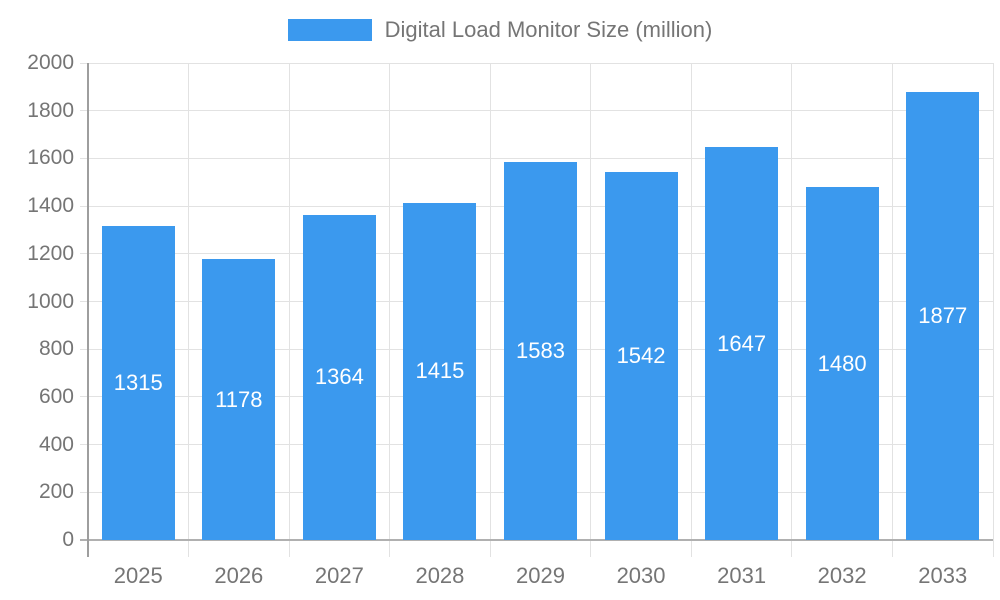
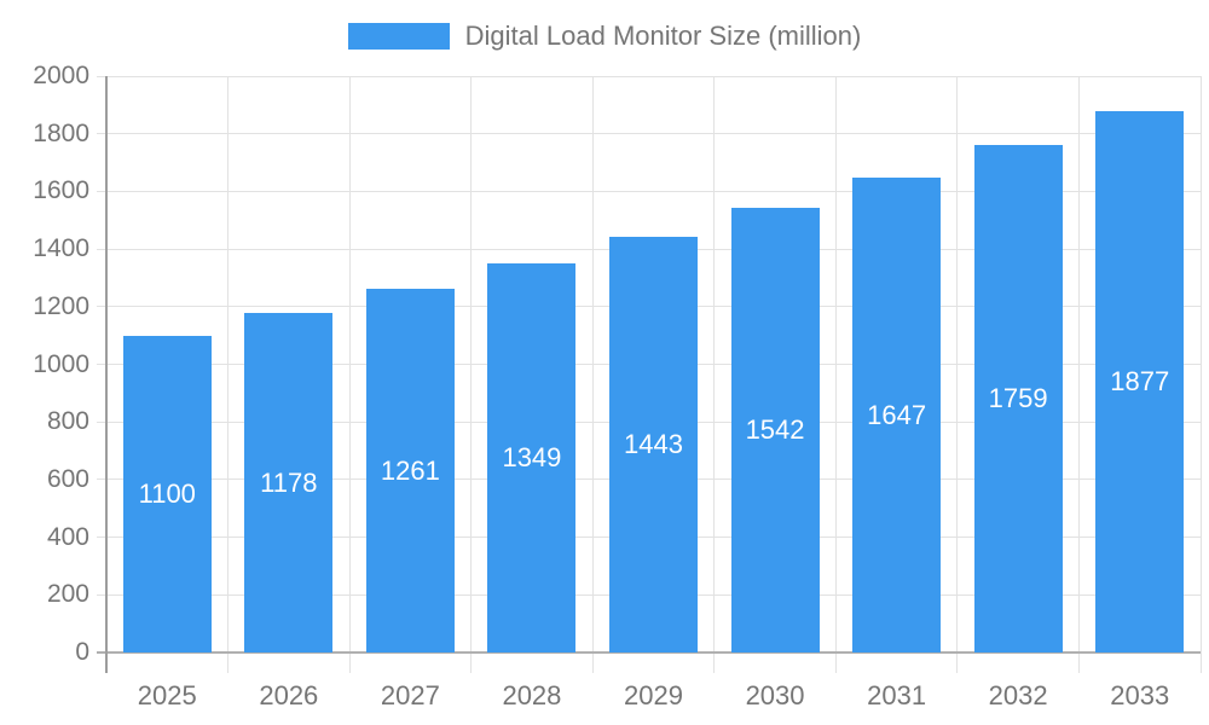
2025: 1315 -> 1100
2027: 1364 -> 1261
2028: 1415 -> 1349
2029: 1583 -> 1443
2032: 1480 -> 1759
